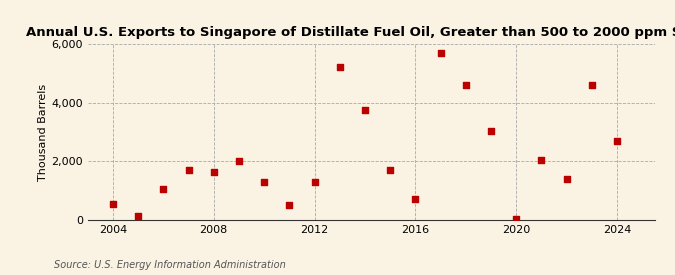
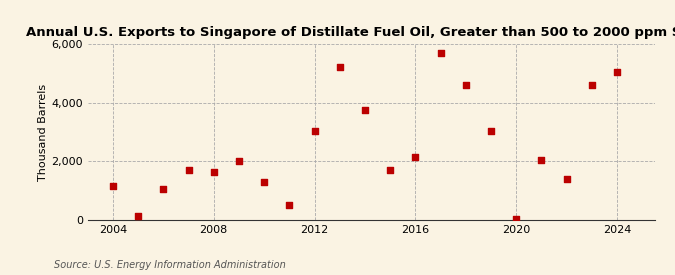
2004: 560 -> 1,150
2012: 1,280 -> 3,050
2016: 700 -> 2,150
2024: 2,700 -> 5,050
